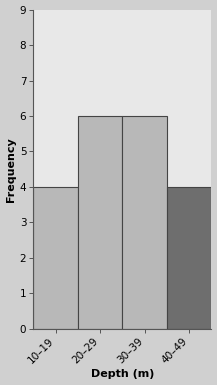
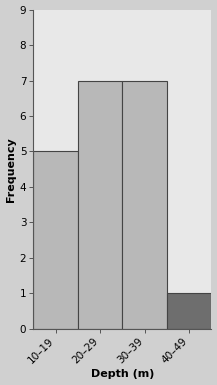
10–19: 4 -> 5
20–29: 6 -> 7
30–39: 6 -> 7
40–49: 4 -> 1
